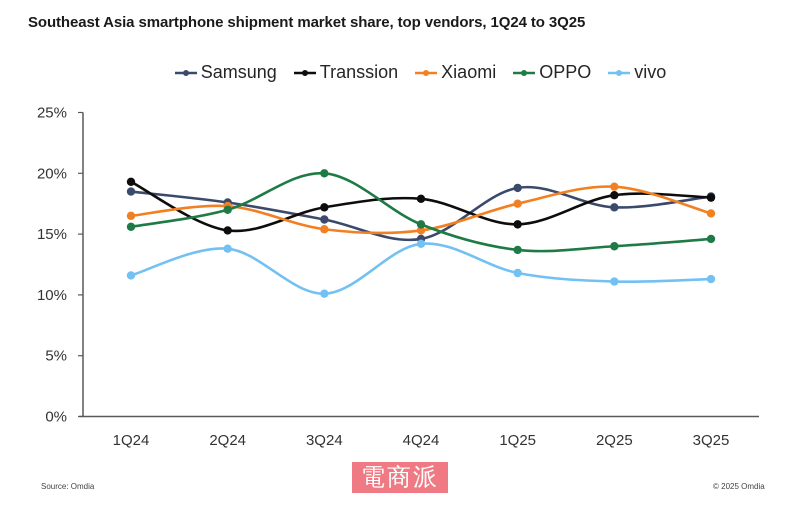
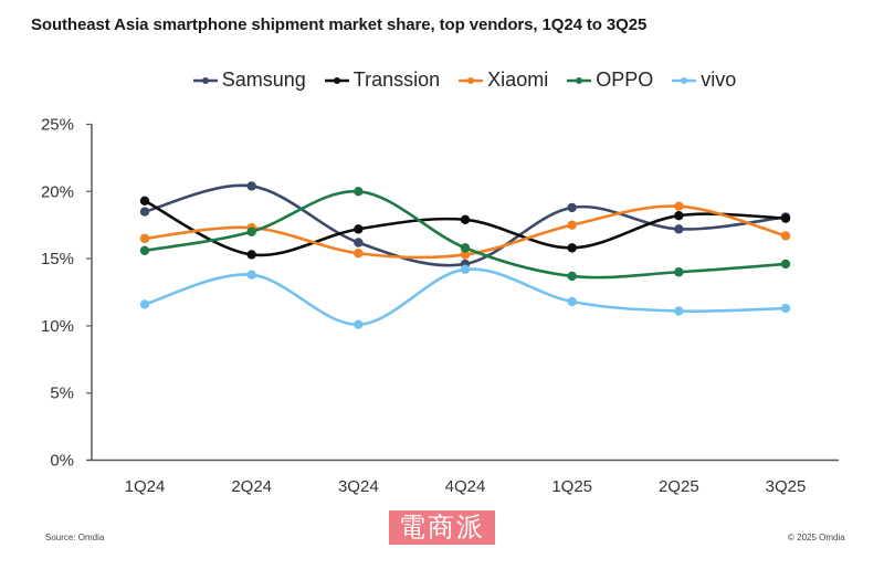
Samsung/2Q24: 17.6% -> 20.4%
